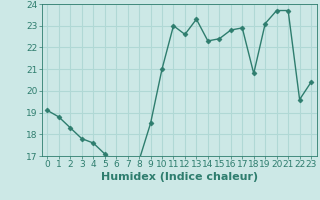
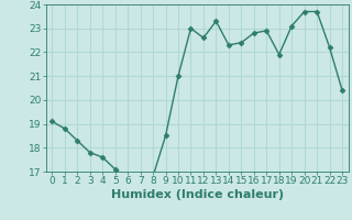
18: 20.8 -> 21.9
22: 19.6 -> 22.2
